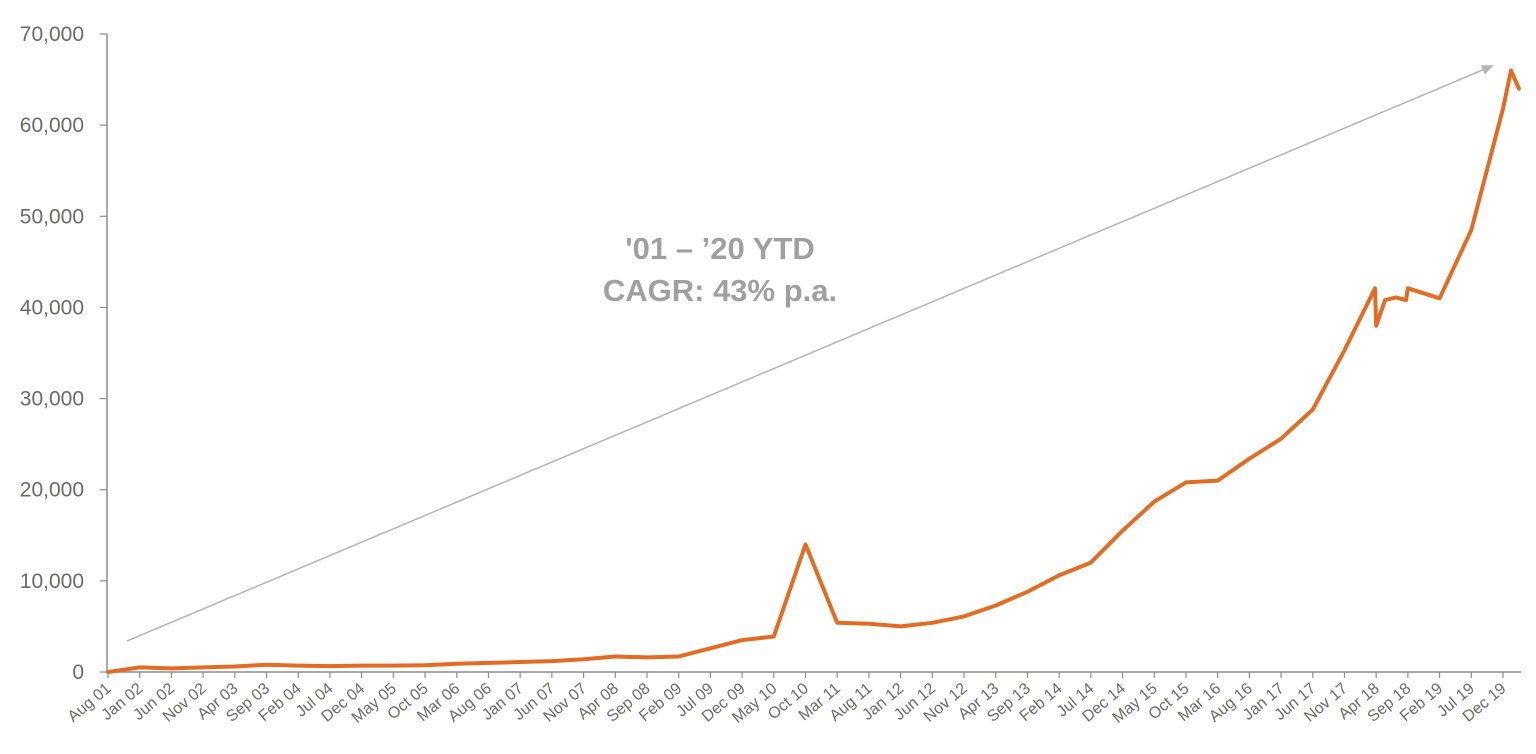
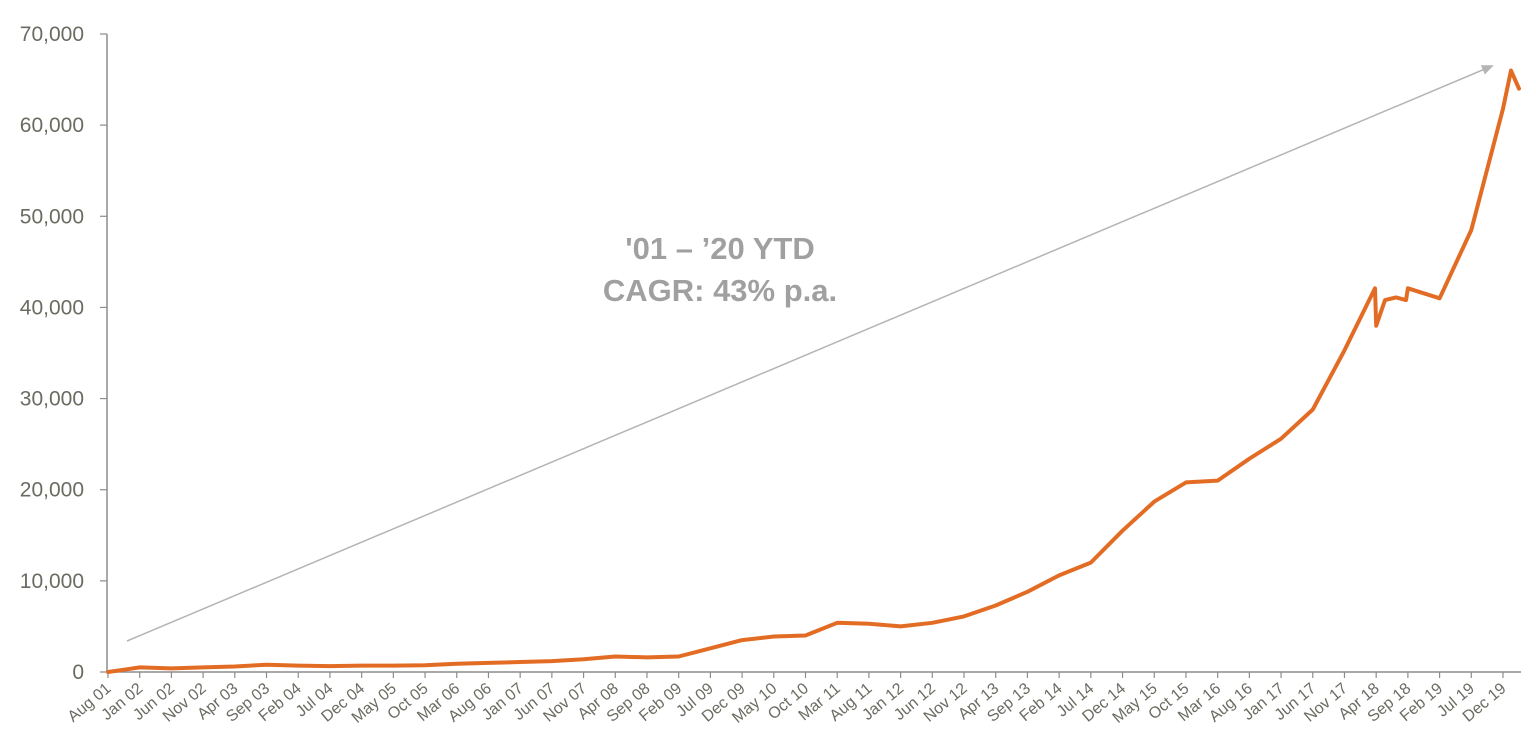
Oct 10: 14000 -> 4000
